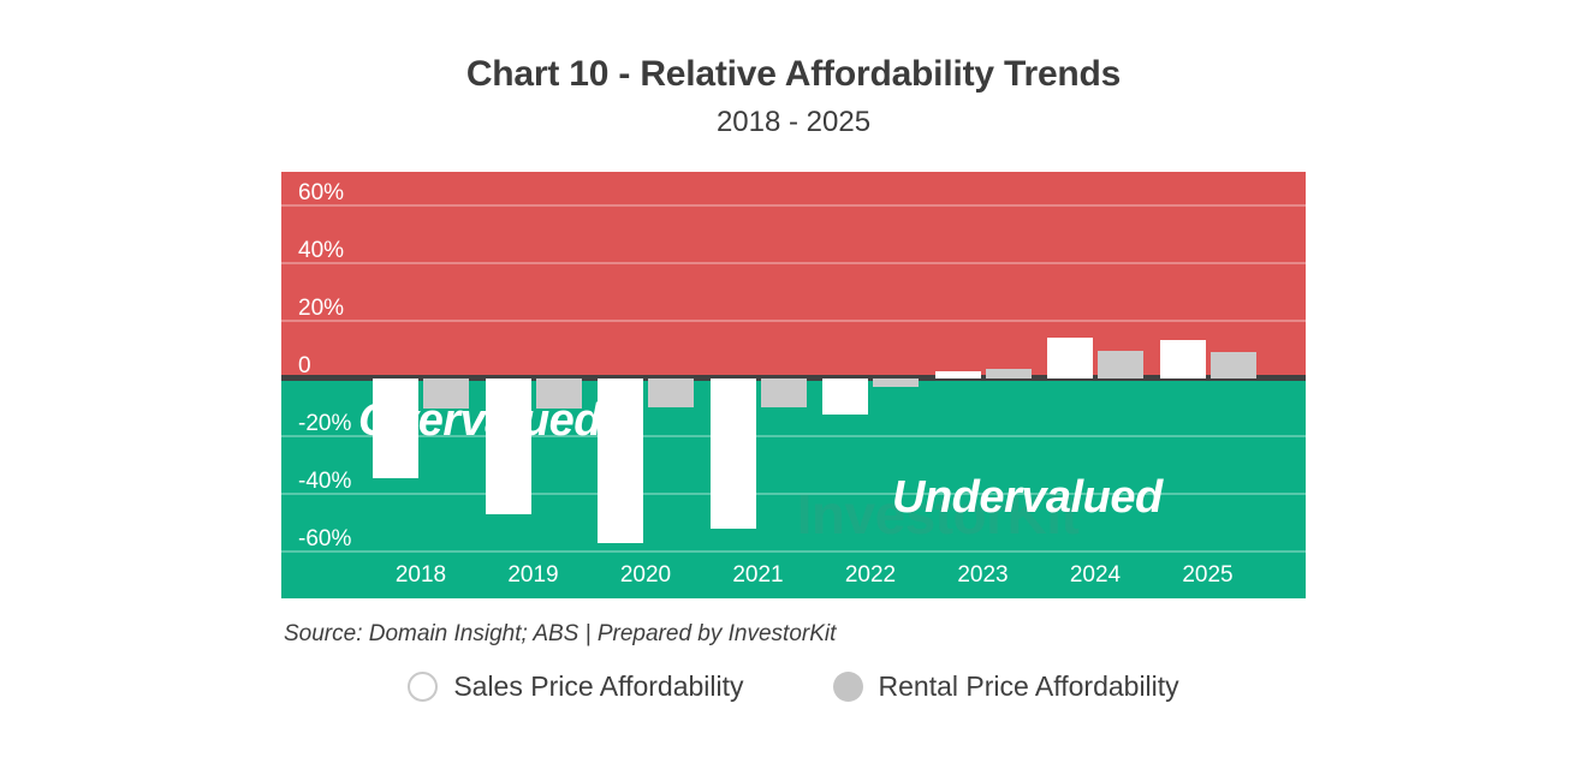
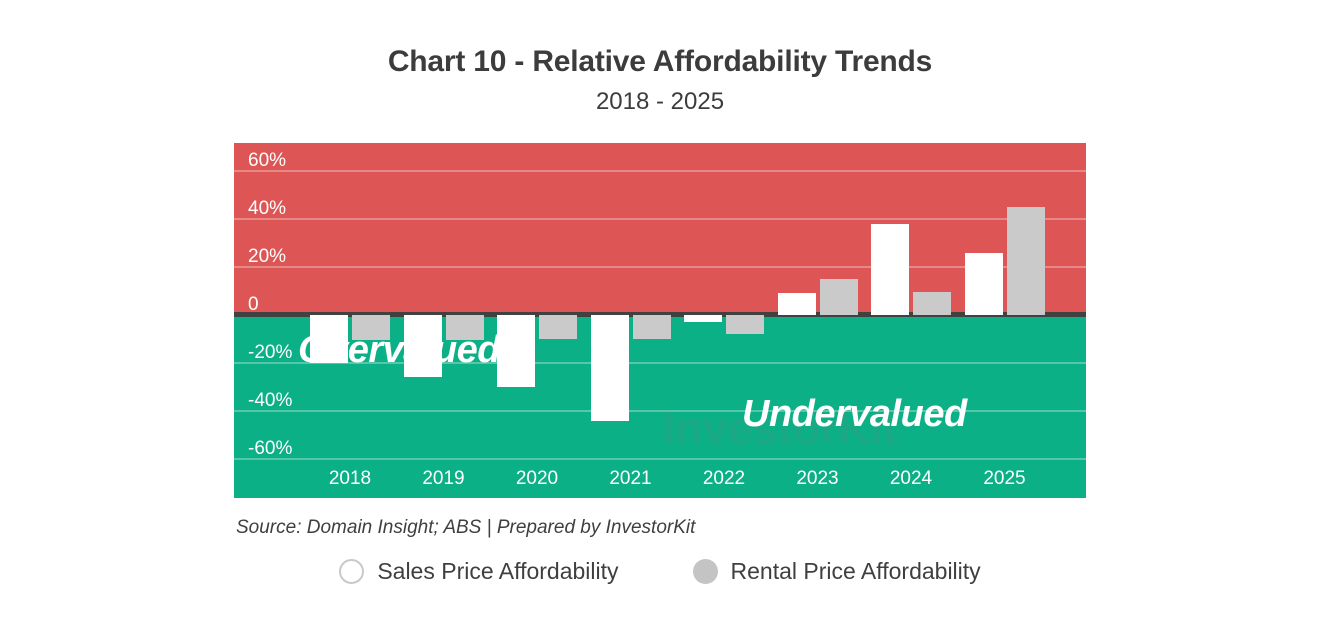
Sales Price Affordability/2018: -34% -> -20%
Sales Price Affordability/2019: -47% -> -26%
Sales Price Affordability/2020: -57% -> -30%
Sales Price Affordability/2021: -52% -> -44%
Sales Price Affordability/2022: -12% -> -3%
Rental Price Affordability/2022: -3% -> -8%
Sales Price Affordability/2023: 2% -> 9%
Rental Price Affordability/2023: 4% -> 15%
Sales Price Affordability/2024: 14% -> 38%
Sales Price Affordability/2025: 14% -> 26%
Rental Price Affordability/2025: 9% -> 45%
